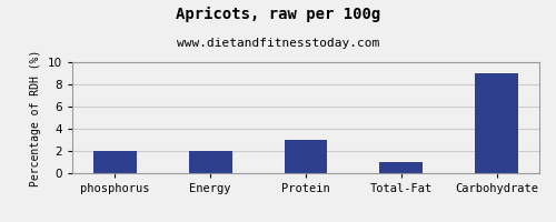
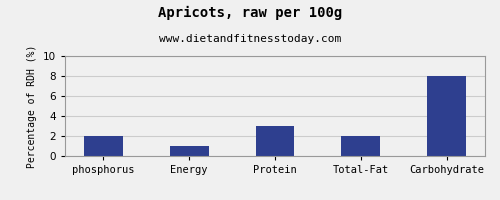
Energy: 2 -> 1
Total-Fat: 1 -> 2
Carbohydrate: 9 -> 8
